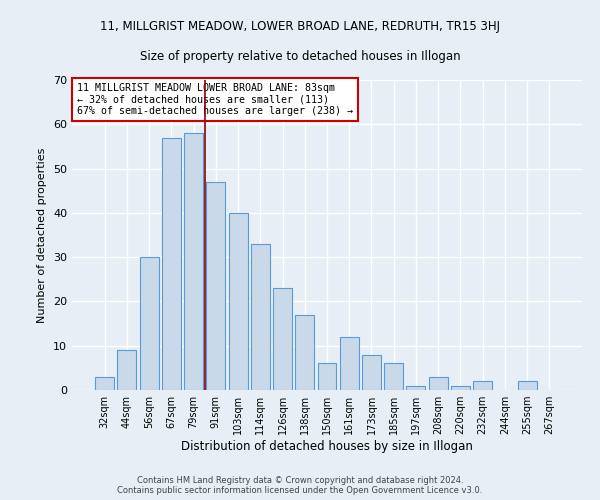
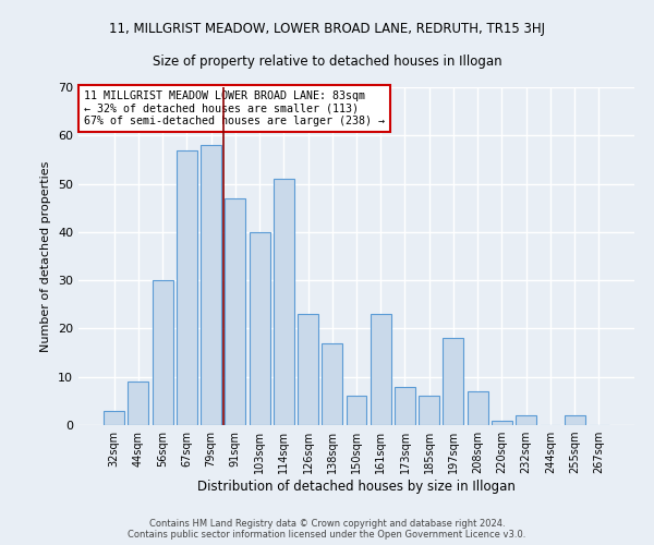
114sqm: 33 -> 51
161sqm: 12 -> 23
197sqm: 1 -> 18
208sqm: 3 -> 7
